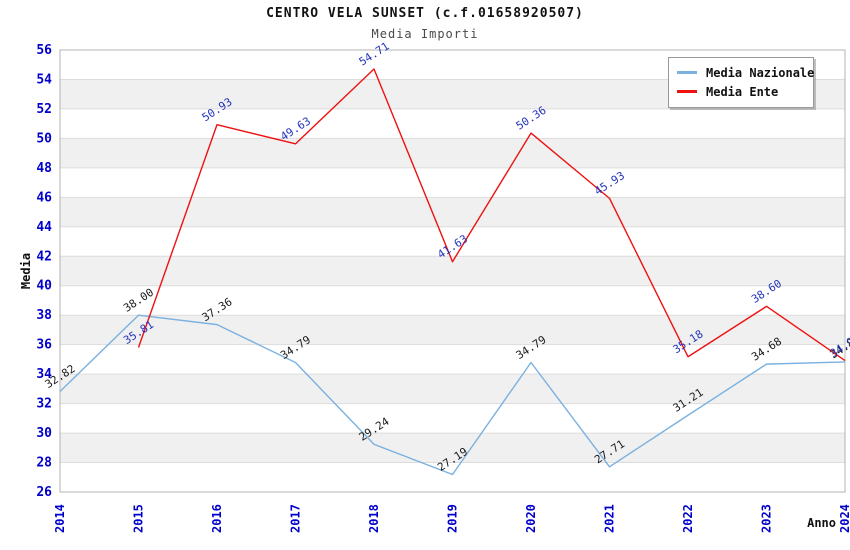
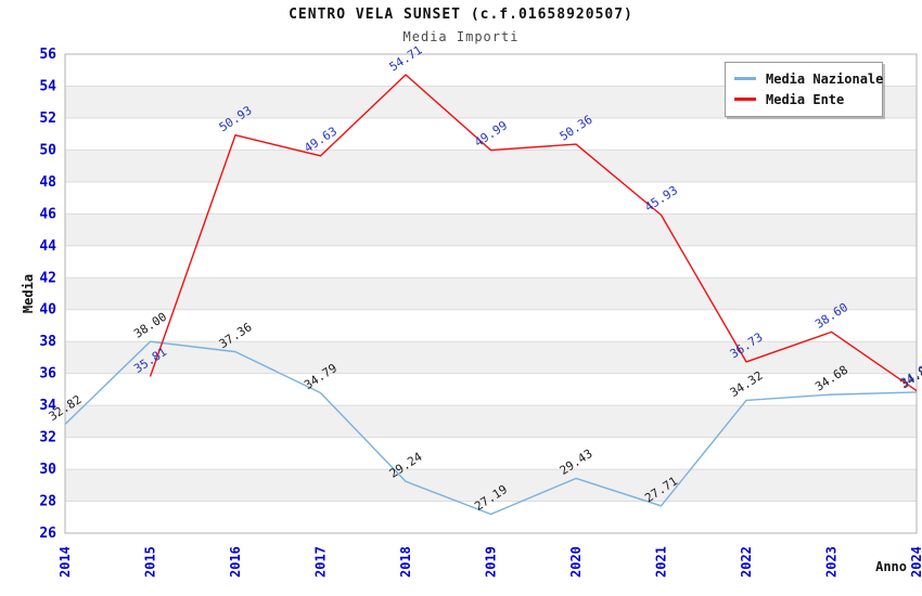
Media Ente/2019: 41.63 -> 49.99
Media Nazionale/2020: 34.79 -> 29.43
Media Nazionale/2022: 31.21 -> 34.32
Media Ente/2022: 35.18 -> 36.73
